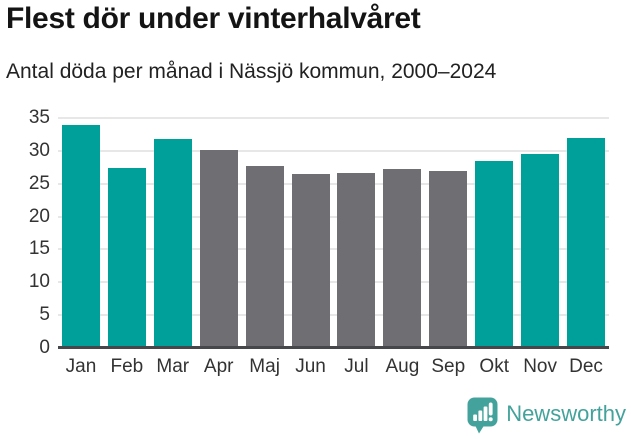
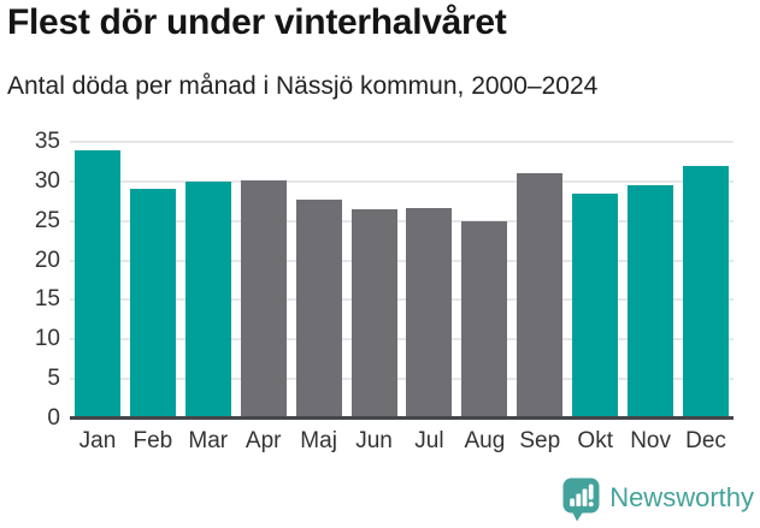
Feb: 27 -> 29
Mar: 32 -> 30
Aug: 27 -> 25
Sep: 27 -> 31
